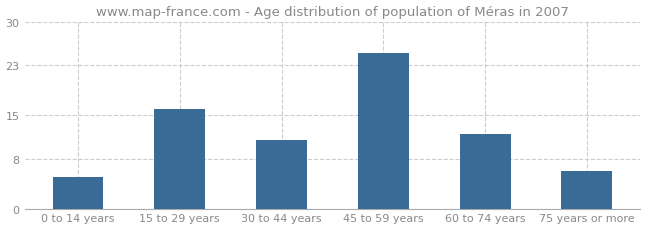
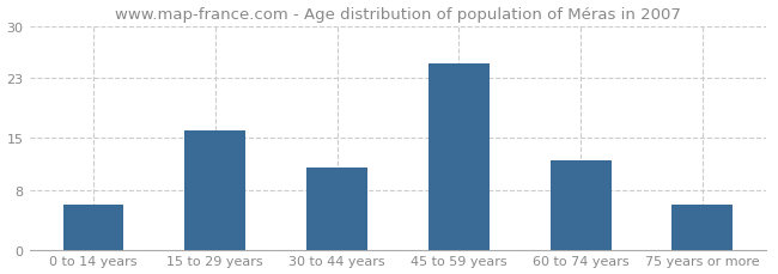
0 to 14 years: 5 -> 6
